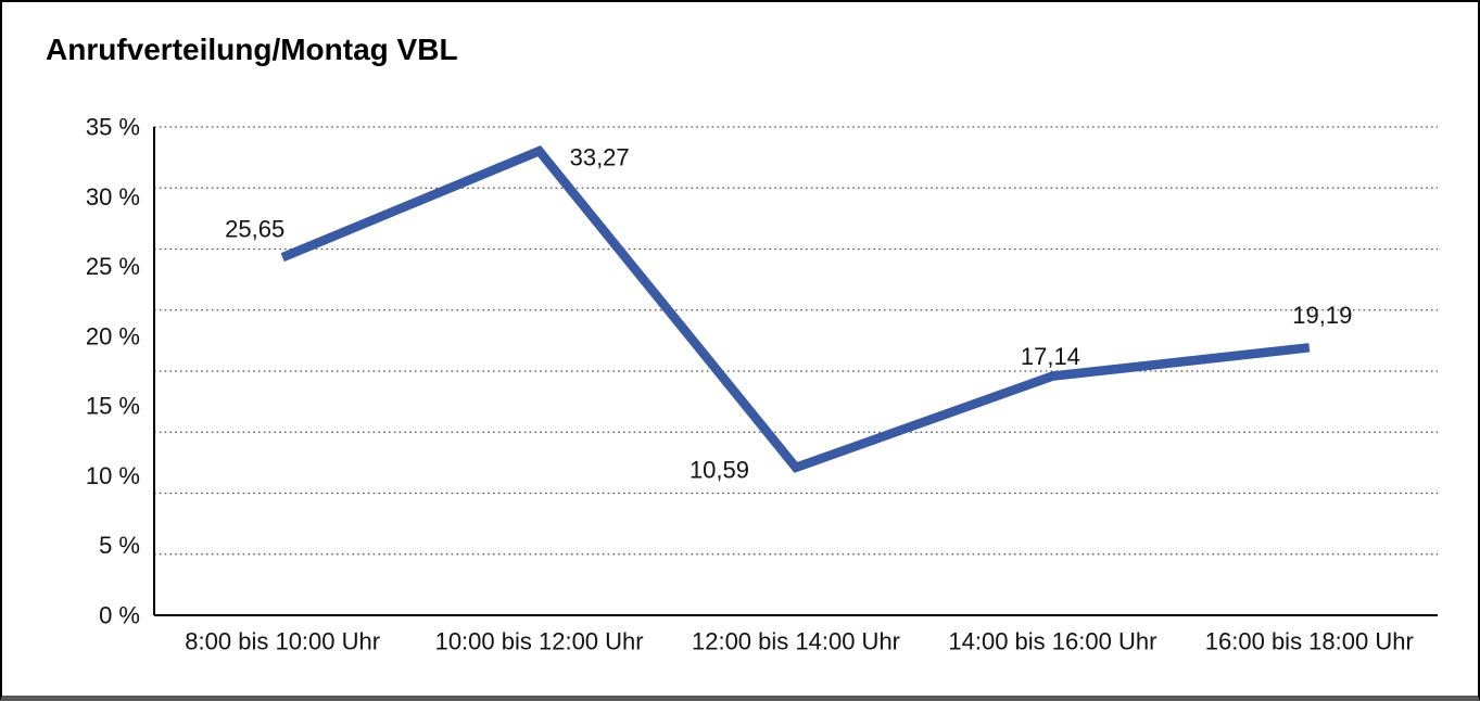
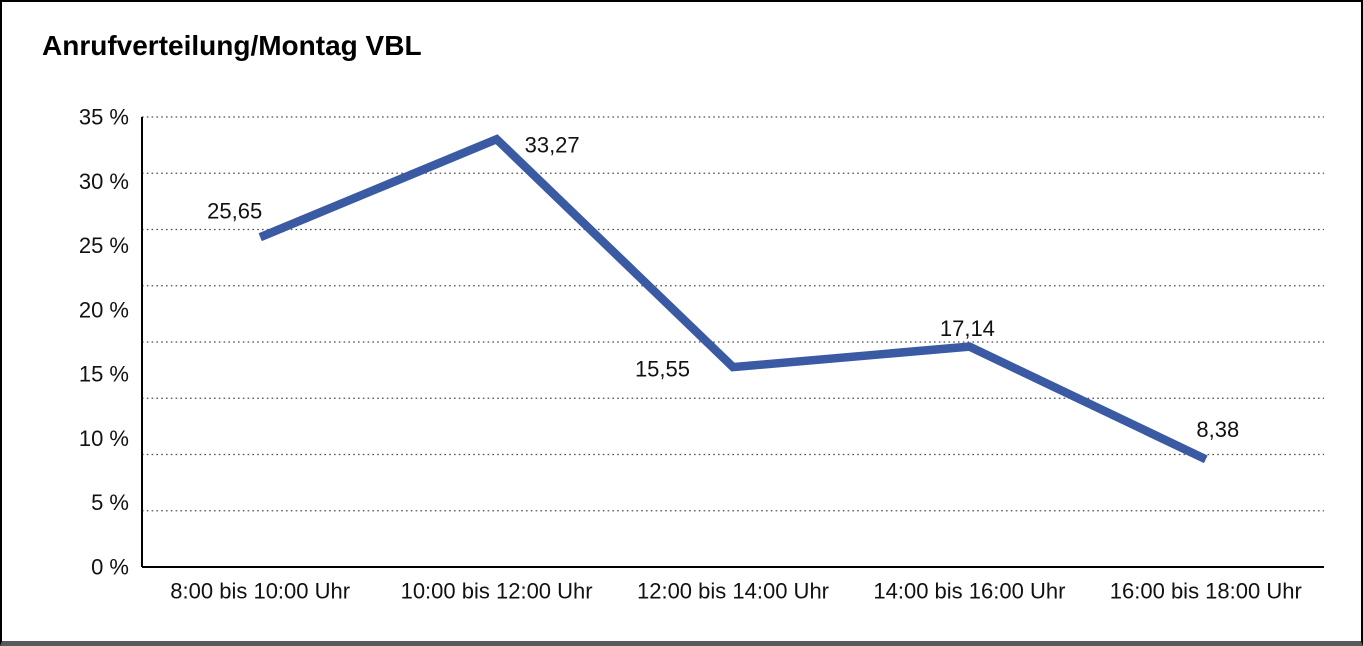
12:00 bis 14:00 Uhr: 10,59 -> 15,55
16:00 bis 18:00 Uhr: 19,19 -> 8,38
